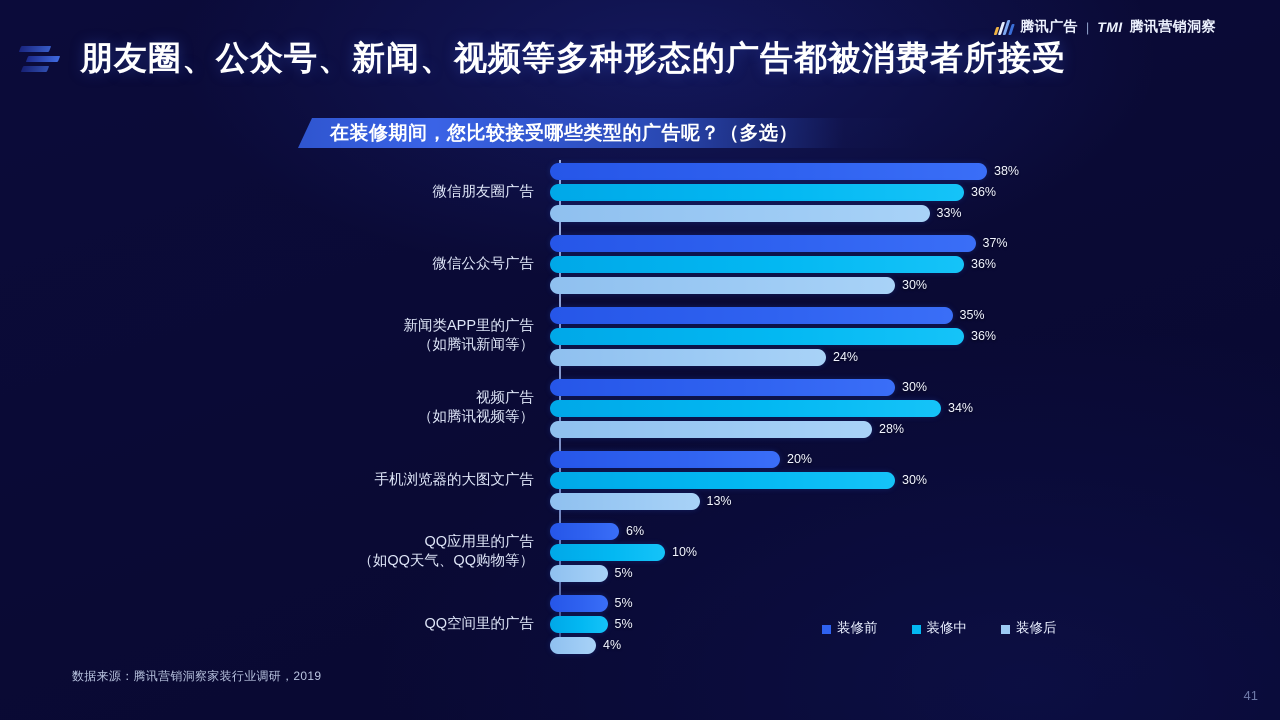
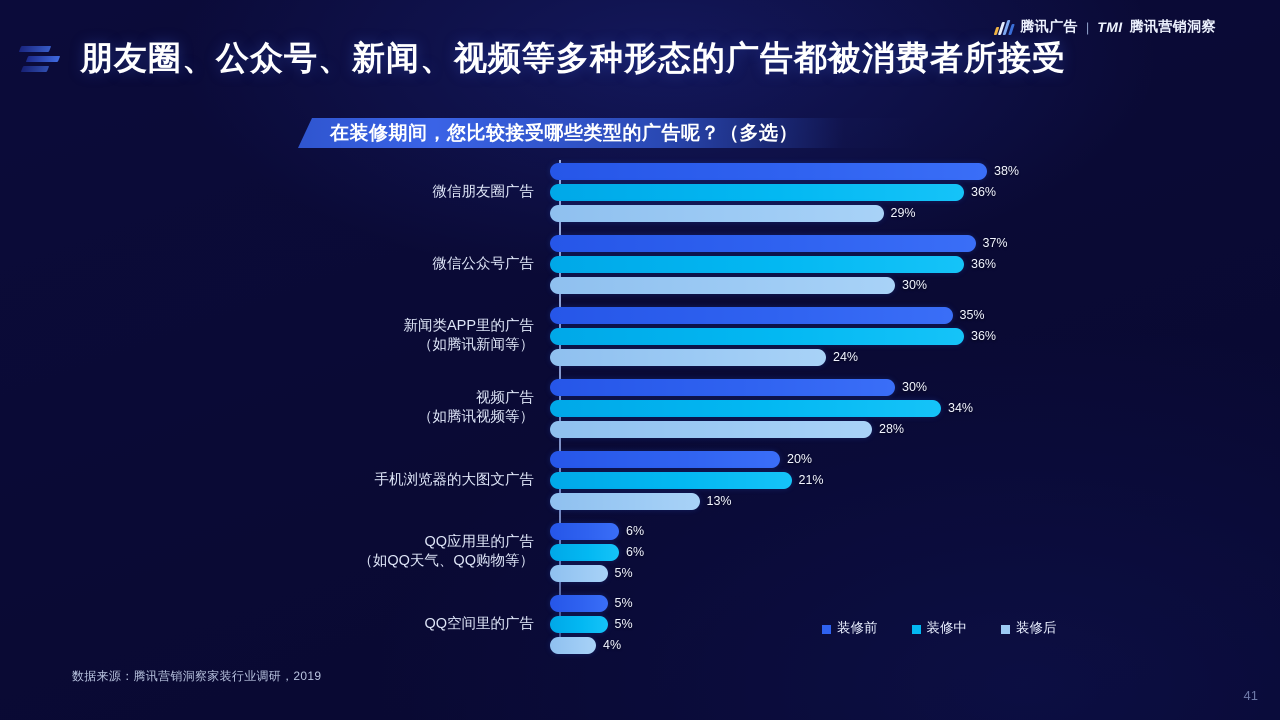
装修后/微信朋友圈广告: 33% -> 29%
装修中/手机浏览器的大图文广告: 30% -> 21%
装修中/QQ应用里的广告 （如QQ天气、QQ购物等）: 10% -> 6%
